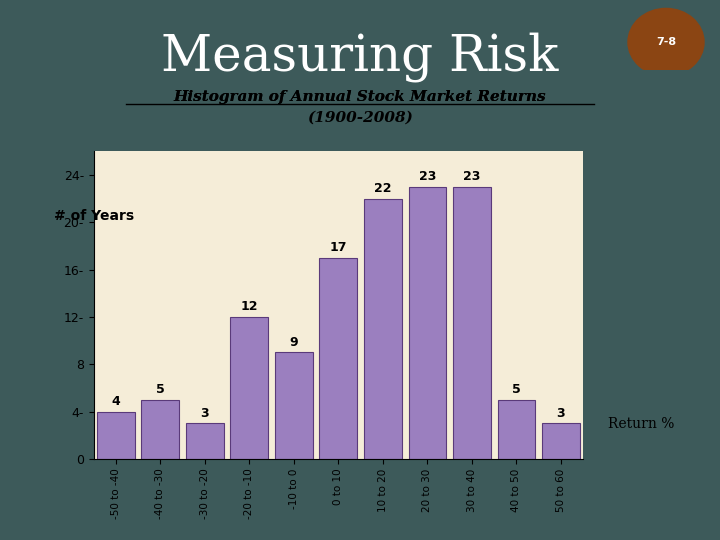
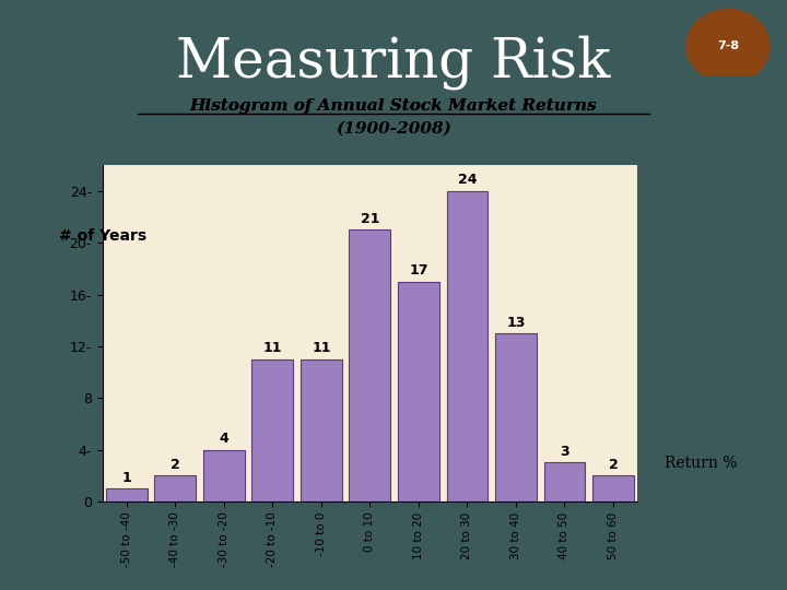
-50 to -40: 4 -> 1
-40 to -30: 5 -> 2
-30 to -20: 3 -> 4
-20 to -10: 12 -> 11
-10 to 0: 9 -> 11
0 to 10: 17 -> 21
10 to 20: 22 -> 17
20 to 30: 23 -> 24
30 to 40: 23 -> 13
40 to 50: 5 -> 3
50 to 60: 3 -> 2
